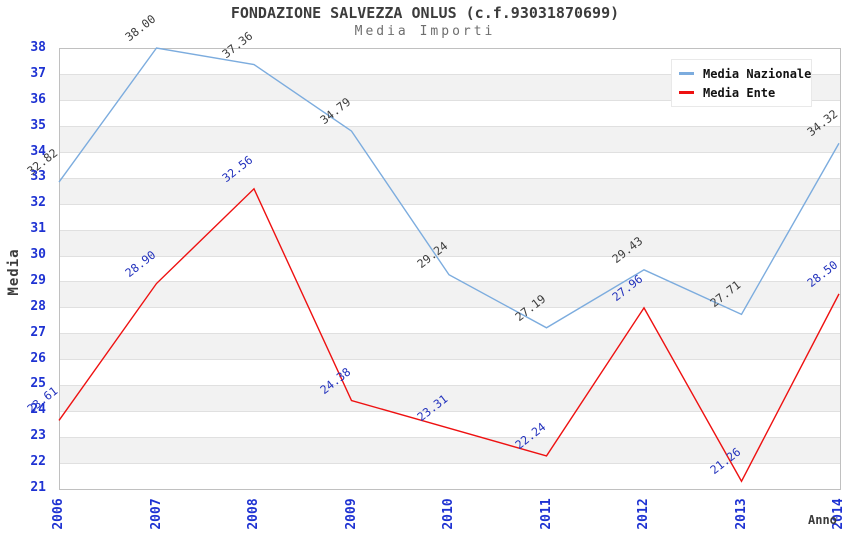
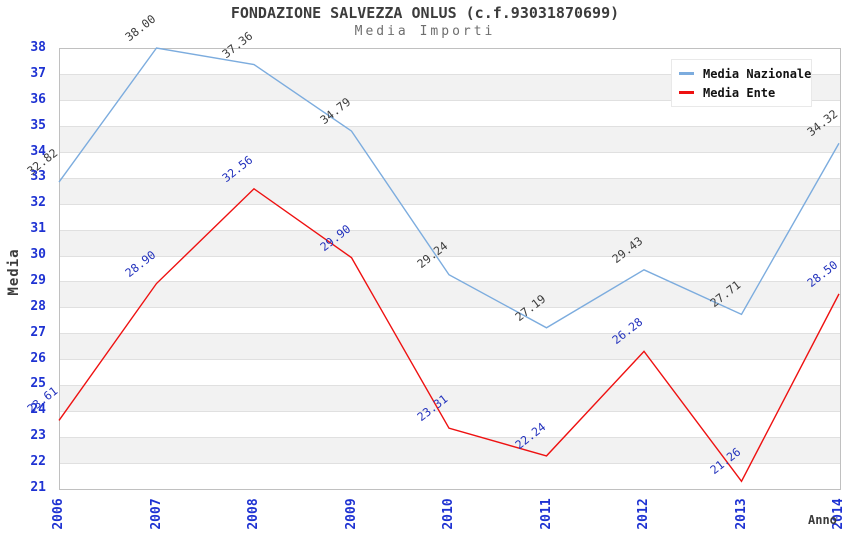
Media Ente/2009: 24.38 -> 29.90
Media Ente/2012: 27.96 -> 26.28
